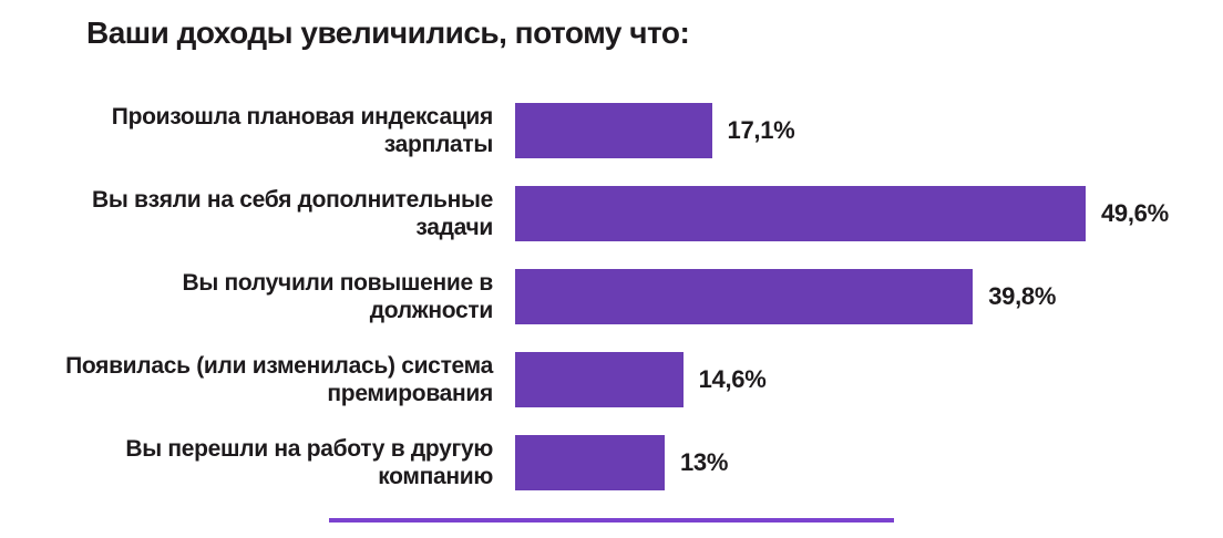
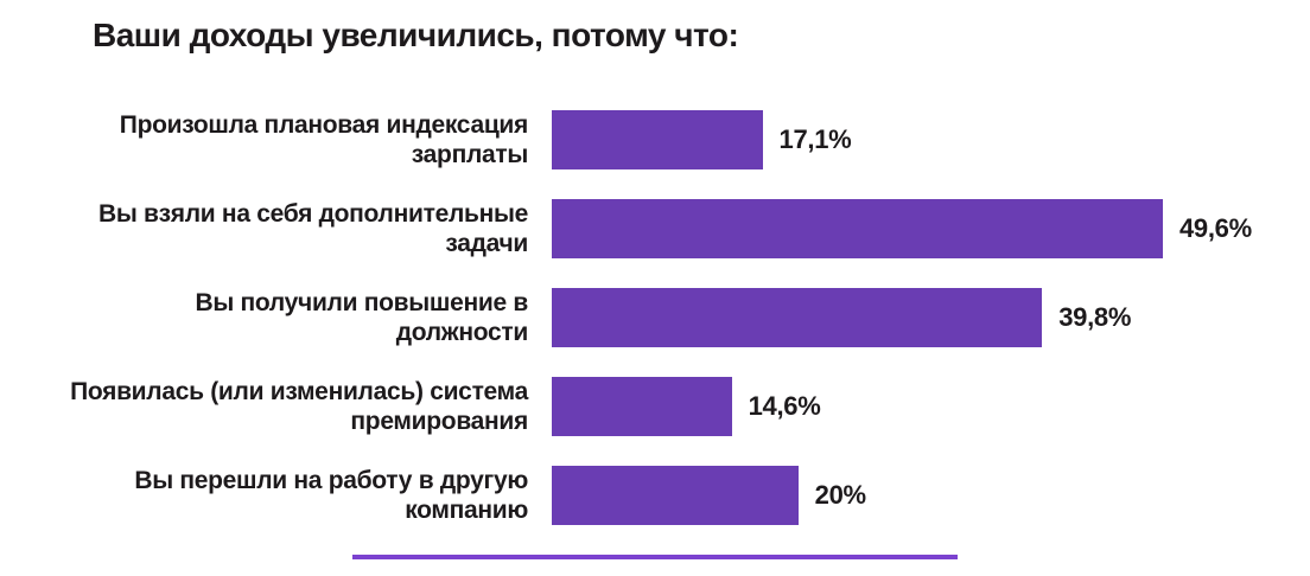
Вы перешли на работу в другую компанию: 13% -> 20%
